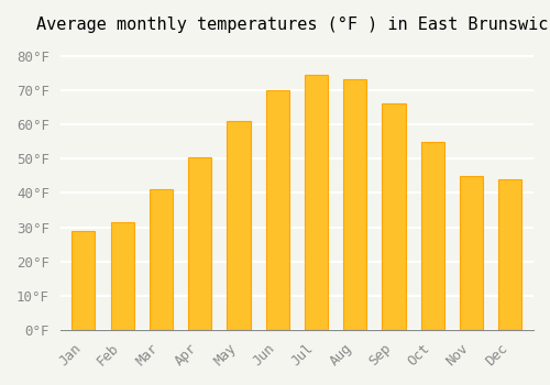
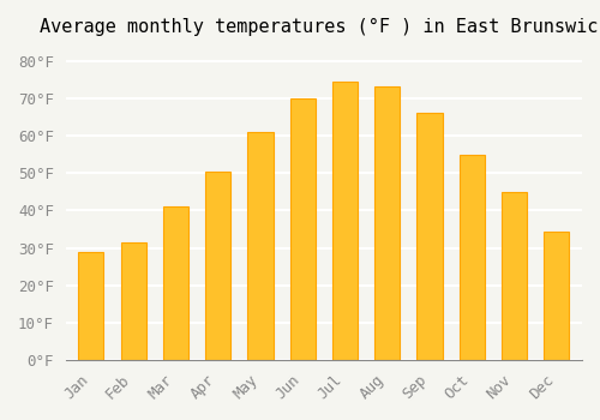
Dec: 44.0°F -> 34.5°F
